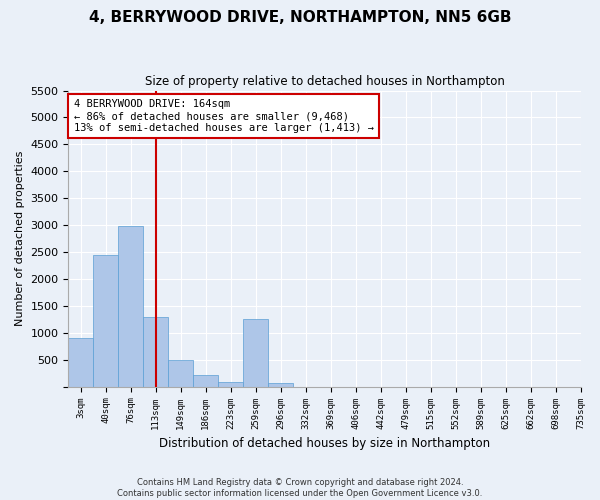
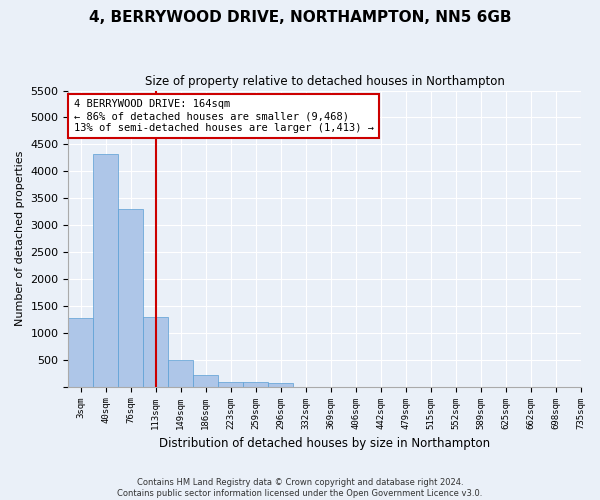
3sqm: 900 -> 1270
40sqm: 2440 -> 4330
76sqm: 2980 -> 3300
259sqm: 1260 -> 80
